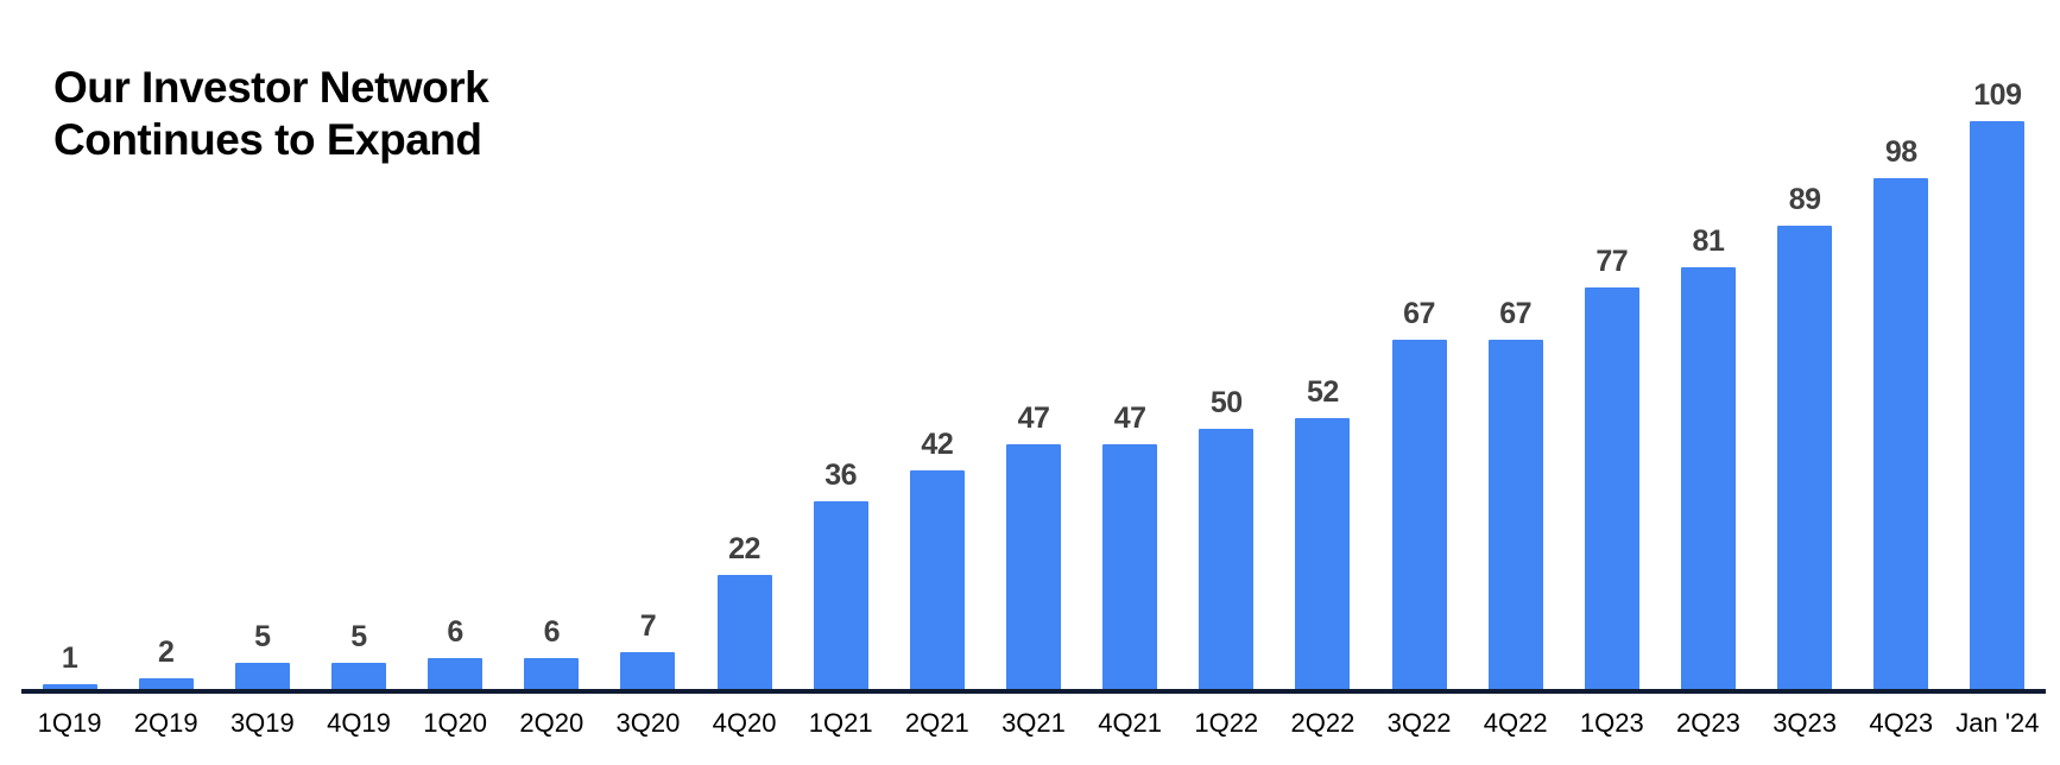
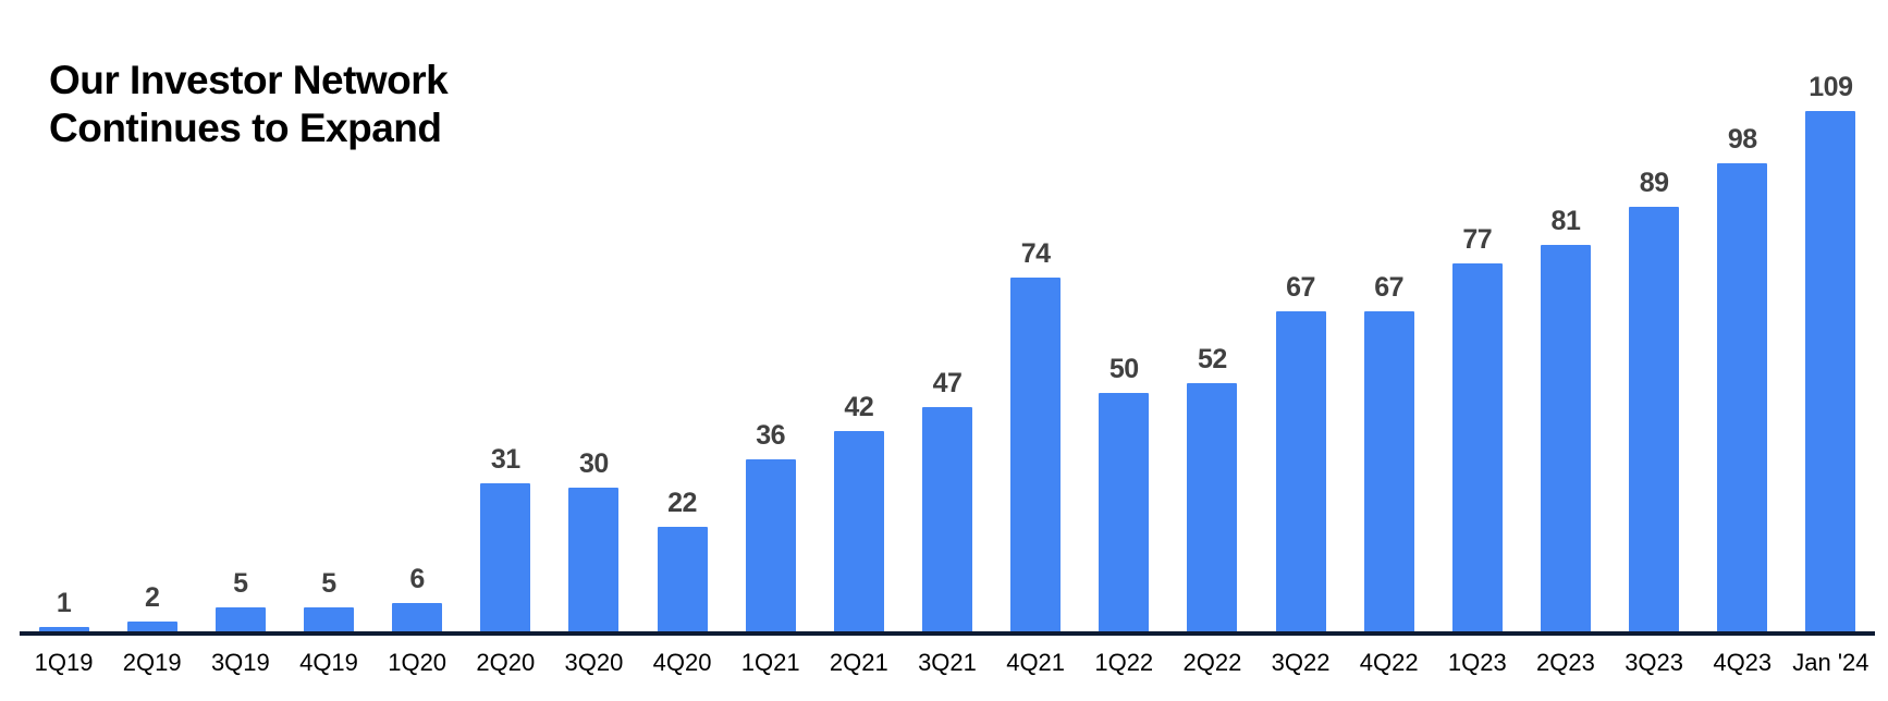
2Q20: 6 -> 31
3Q20: 7 -> 30
4Q21: 47 -> 74
